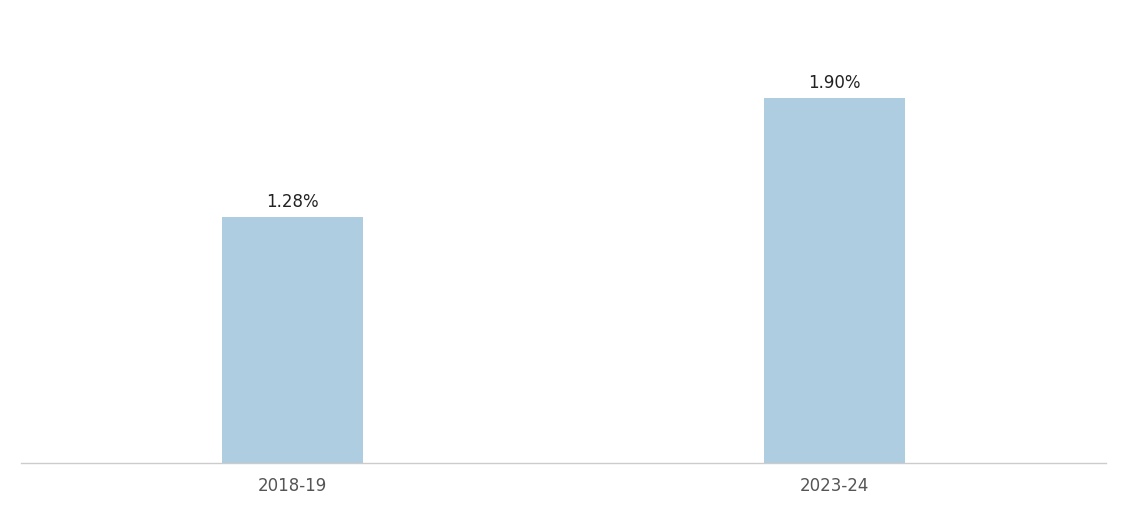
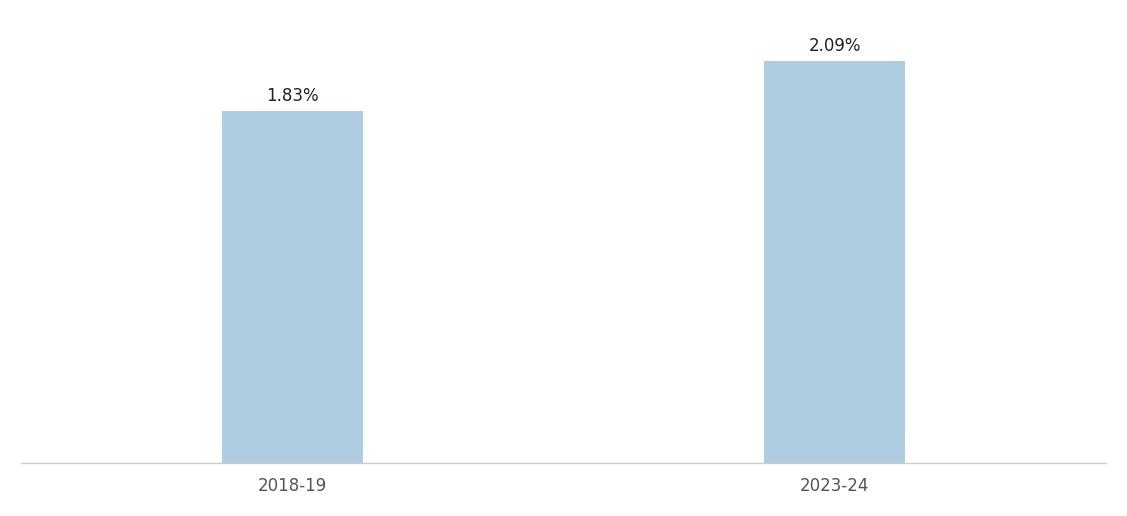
2018-19: 1.28% -> 1.83%
2023-24: 1.90% -> 2.09%
